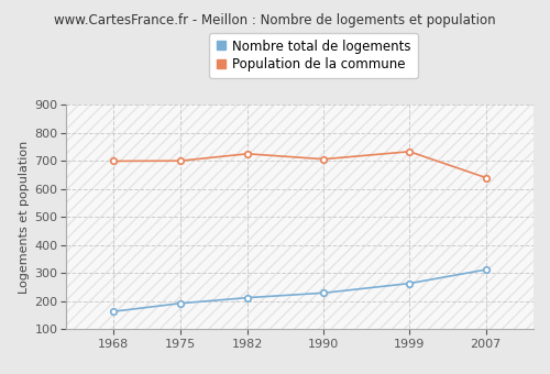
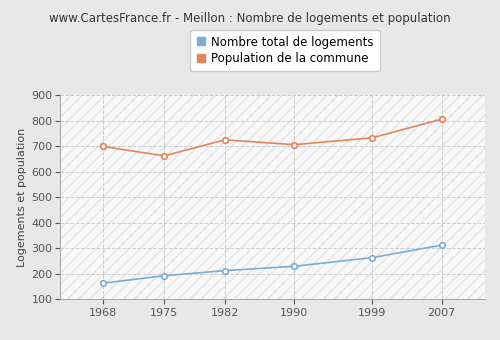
Population de la commune/1975: 700 -> 662
Population de la commune/2007: 640 -> 806
